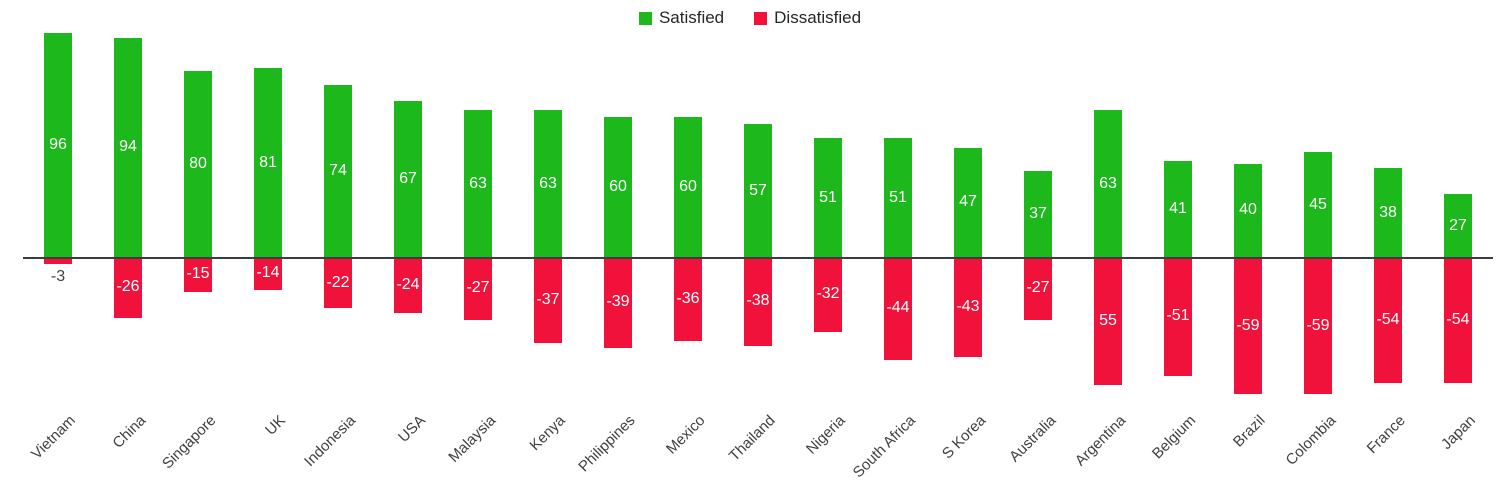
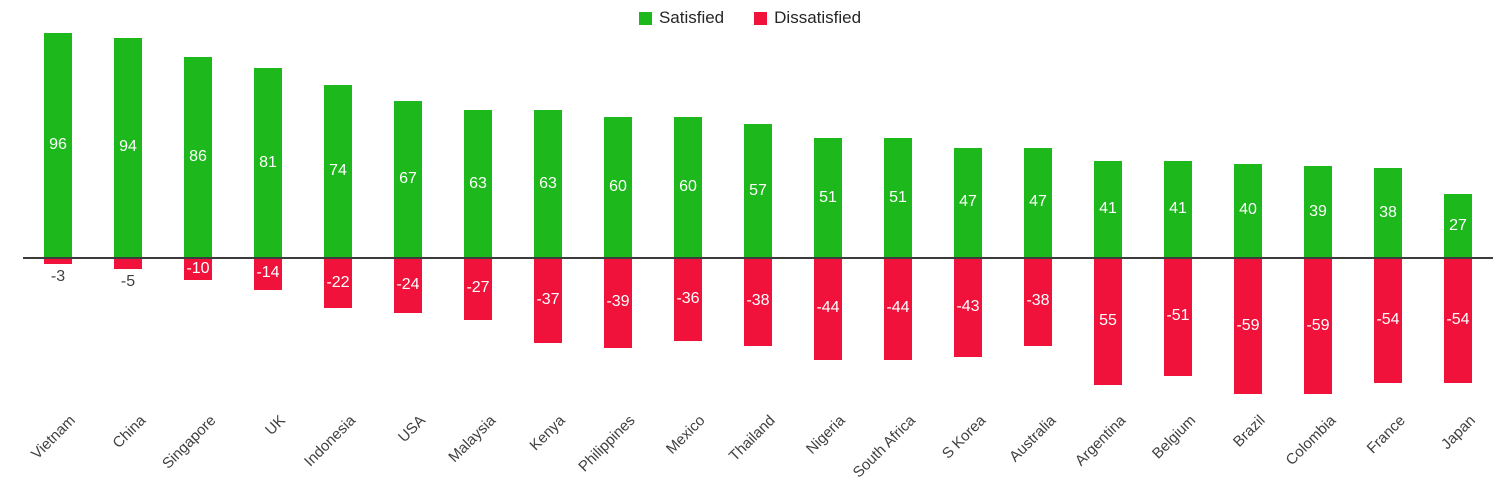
Dissatisfied/China: -26 -> -5
Satisfied/Singapore: 80 -> 86
Dissatisfied/Singapore: -15 -> -10
Dissatisfied/Nigeria: -32 -> -44
Satisfied/Australia: 37 -> 47
Dissatisfied/Australia: -27 -> -38
Satisfied/Argentina: 63 -> 41
Satisfied/Colombia: 45 -> 39
